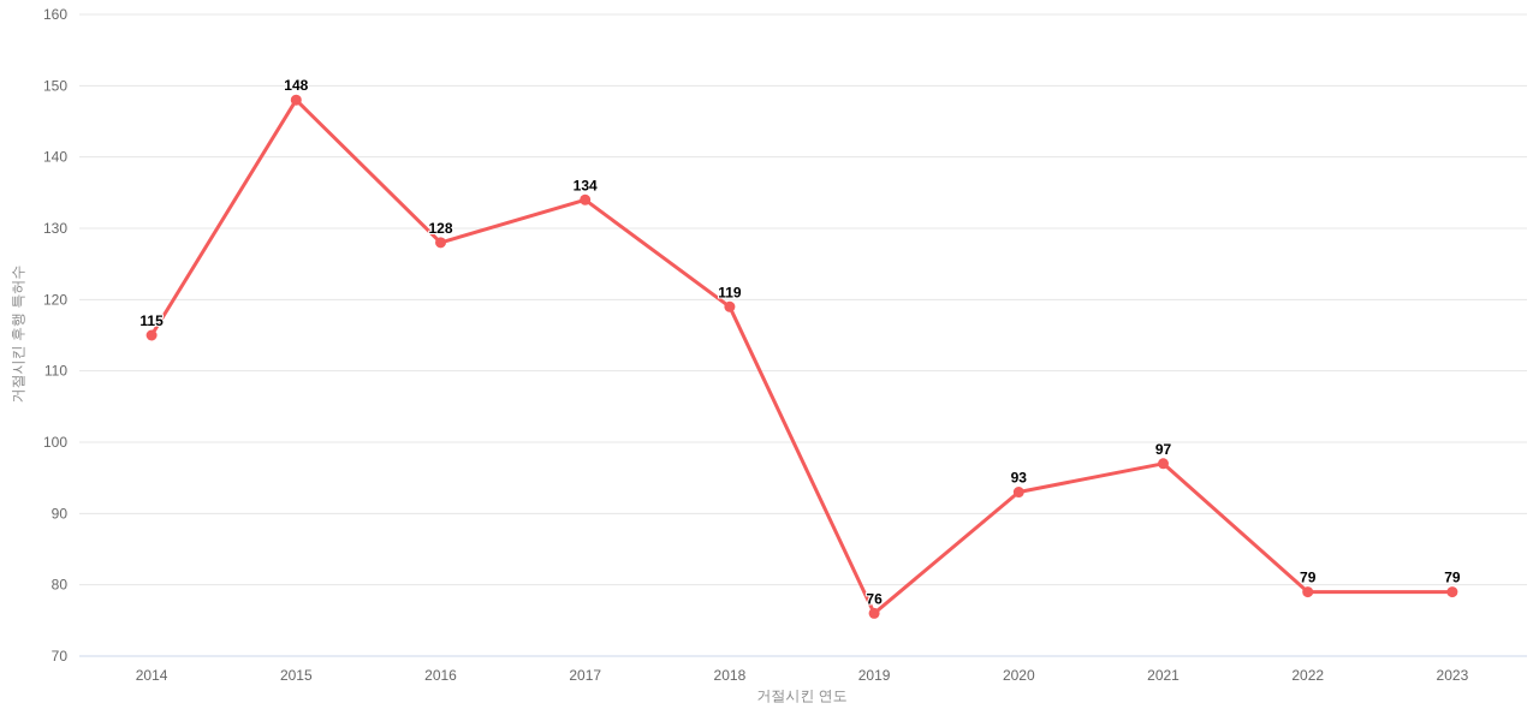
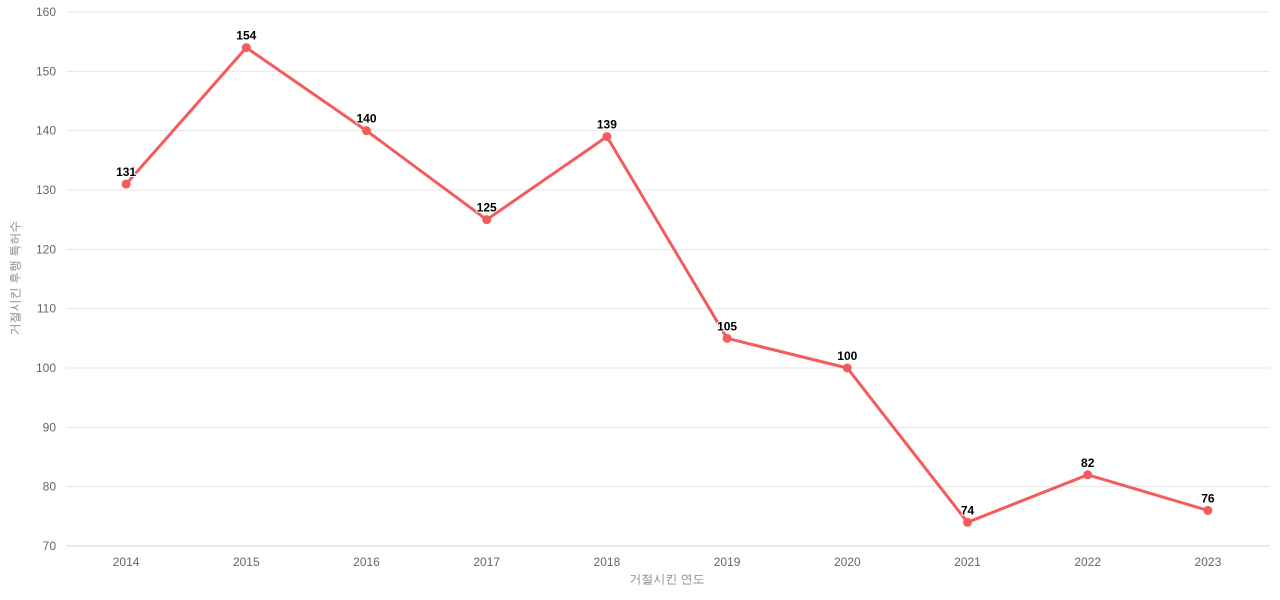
2014: 115 -> 131
2015: 148 -> 154
2016: 128 -> 140
2017: 134 -> 125
2018: 119 -> 139
2019: 76 -> 105
2020: 93 -> 100
2021: 97 -> 74
2022: 79 -> 82
2023: 79 -> 76
